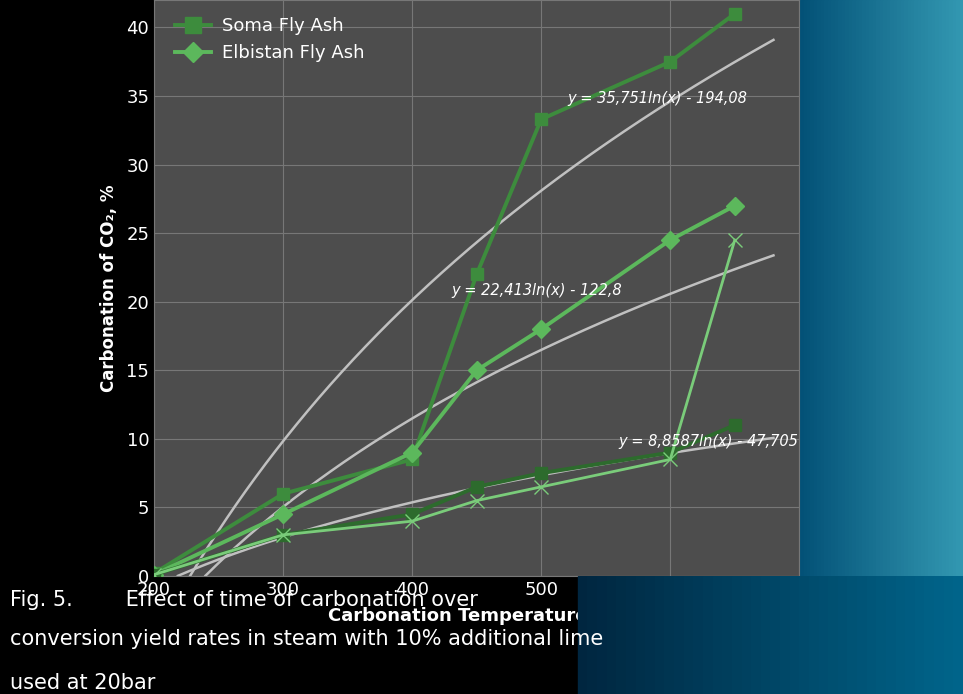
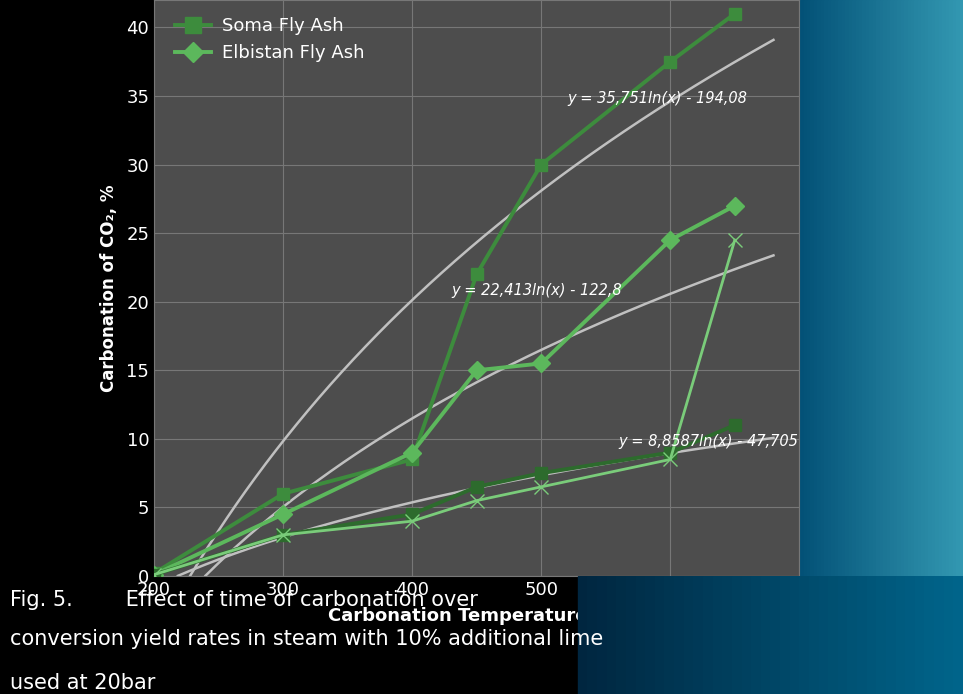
Soma Fly Ash/500: 33.3 -> 30.0
Elbistan Fly Ash/500: 18.0 -> 15.5
